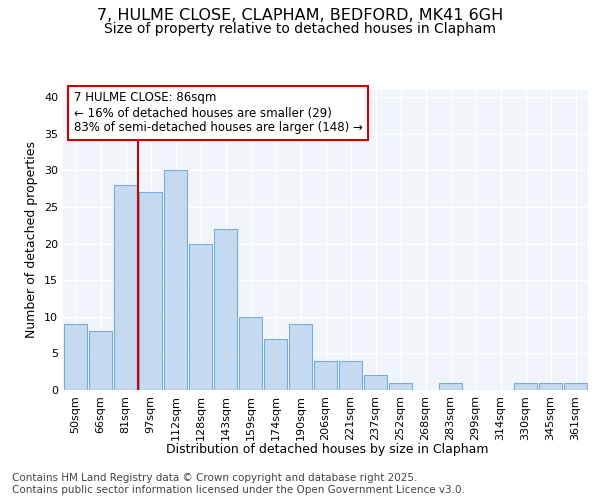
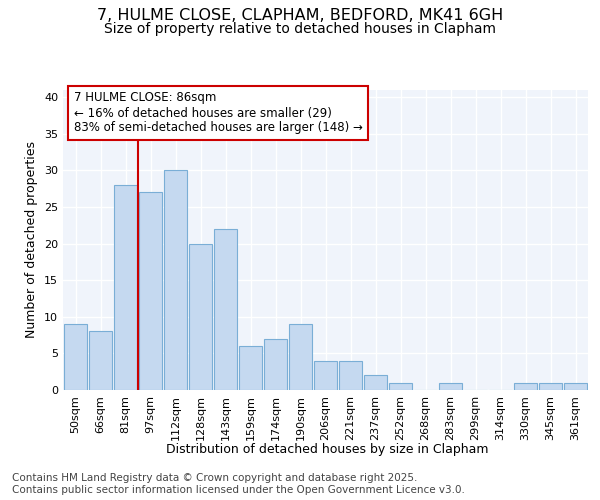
159sqm: 10 -> 6
